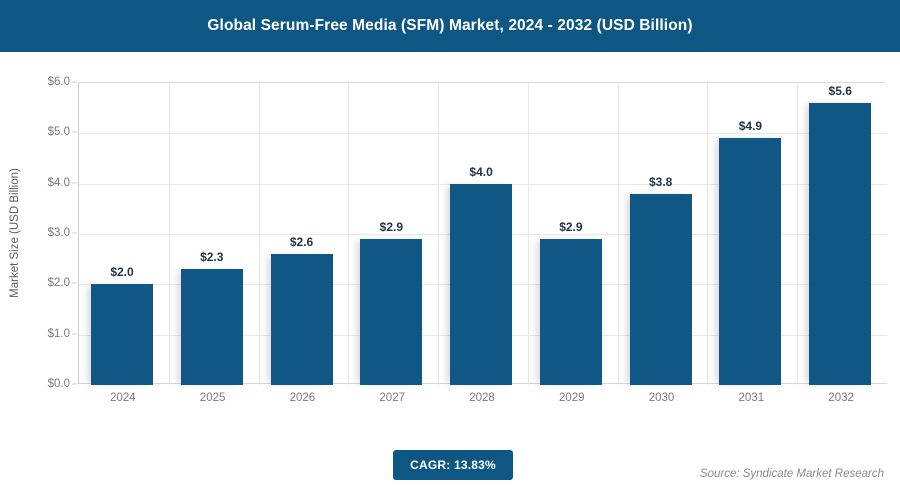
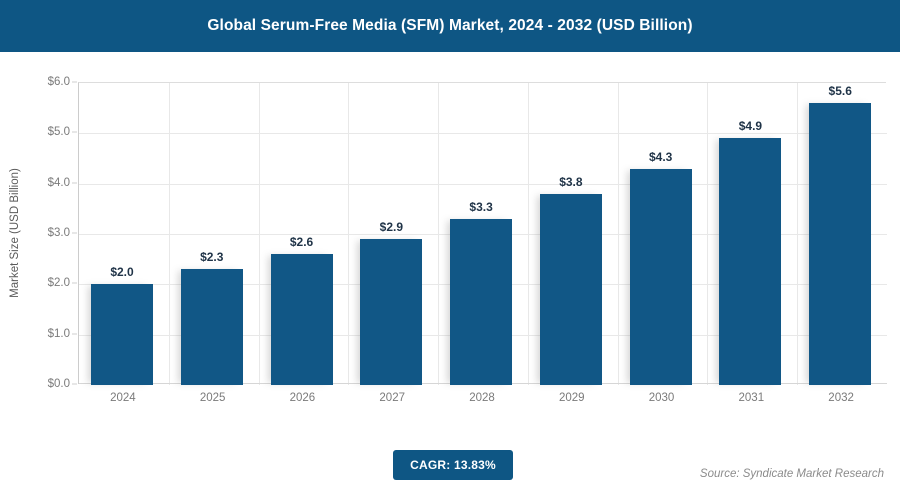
2028: $4.0 -> $3.3
2029: $2.9 -> $3.8
2030: $3.8 -> $4.3
